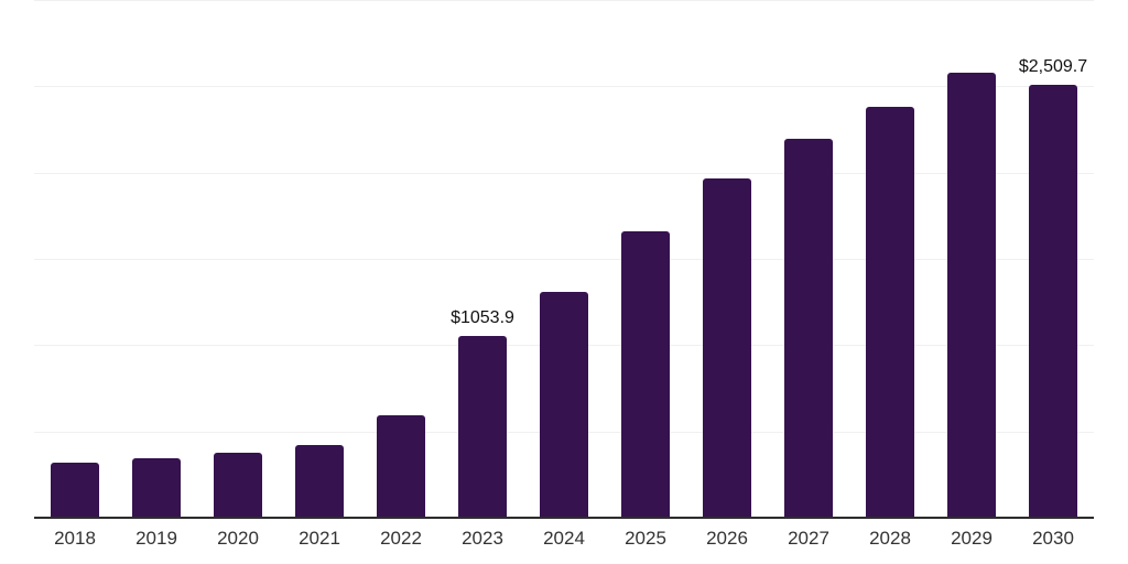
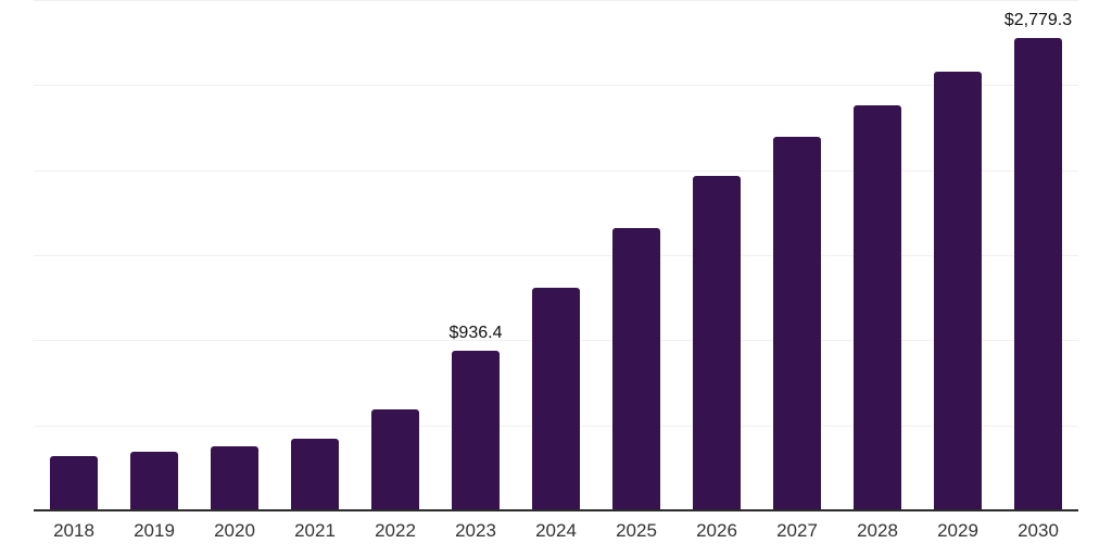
2023: $1053.9 -> $936.4
2030: $2,509.7 -> $2,779.3
